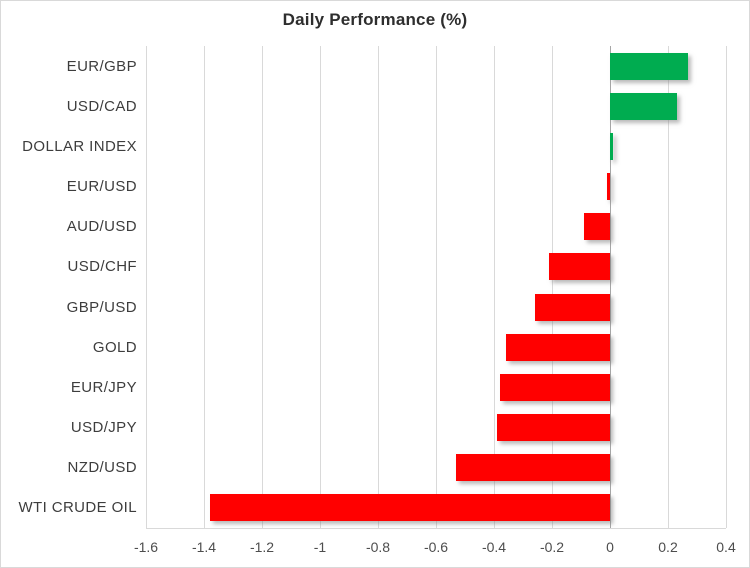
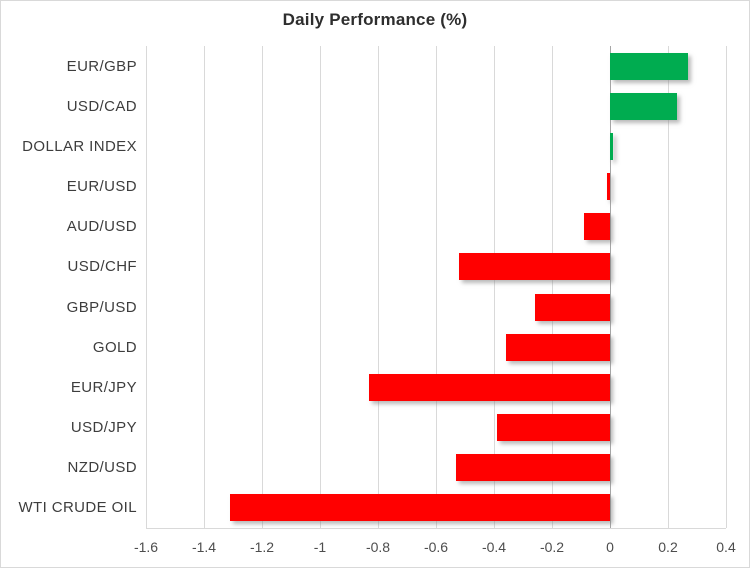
USD/CHF: -0.21 -> -0.52
EUR/JPY: -0.38 -> -0.83
WTI CRUDE OIL: -1.38 -> -1.31
